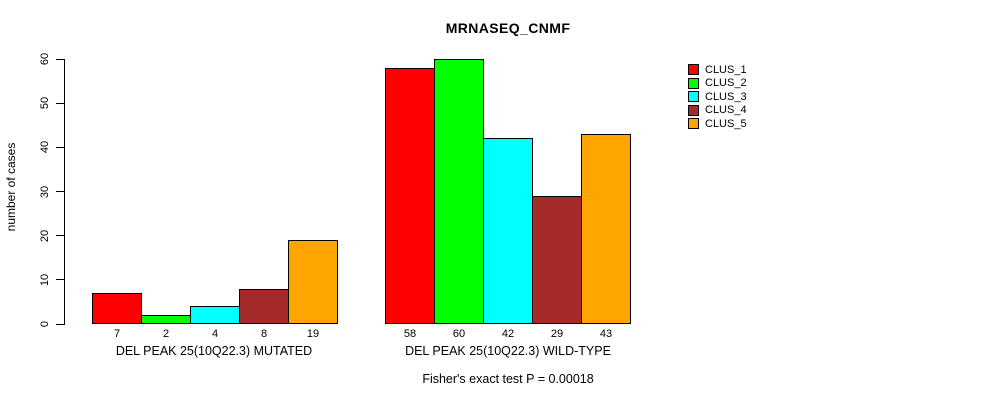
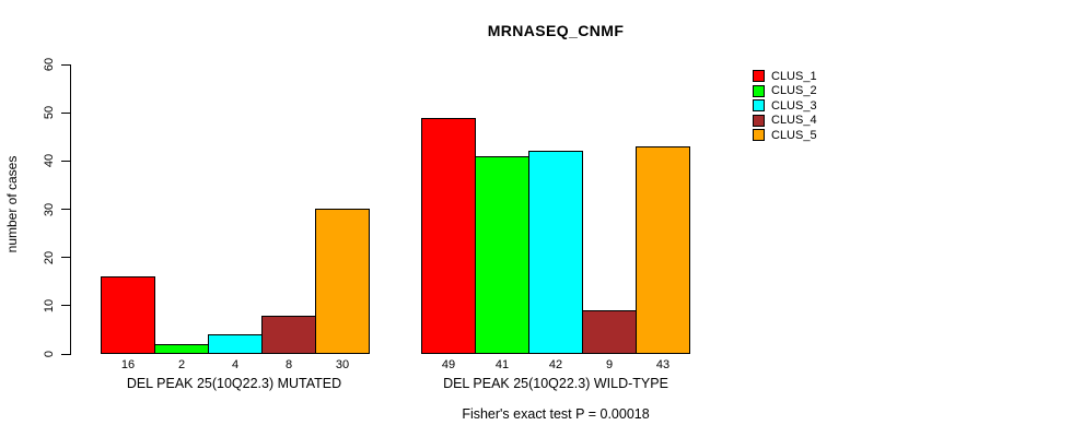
CLUS_1/DEL PEAK 25(10Q22.3) MUTATED: 7 -> 16
CLUS_5/DEL PEAK 25(10Q22.3) MUTATED: 19 -> 30
CLUS_1/DEL PEAK 25(10Q22.3) WILD-TYPE: 58 -> 49
CLUS_2/DEL PEAK 25(10Q22.3) WILD-TYPE: 60 -> 41
CLUS_4/DEL PEAK 25(10Q22.3) WILD-TYPE: 29 -> 9
